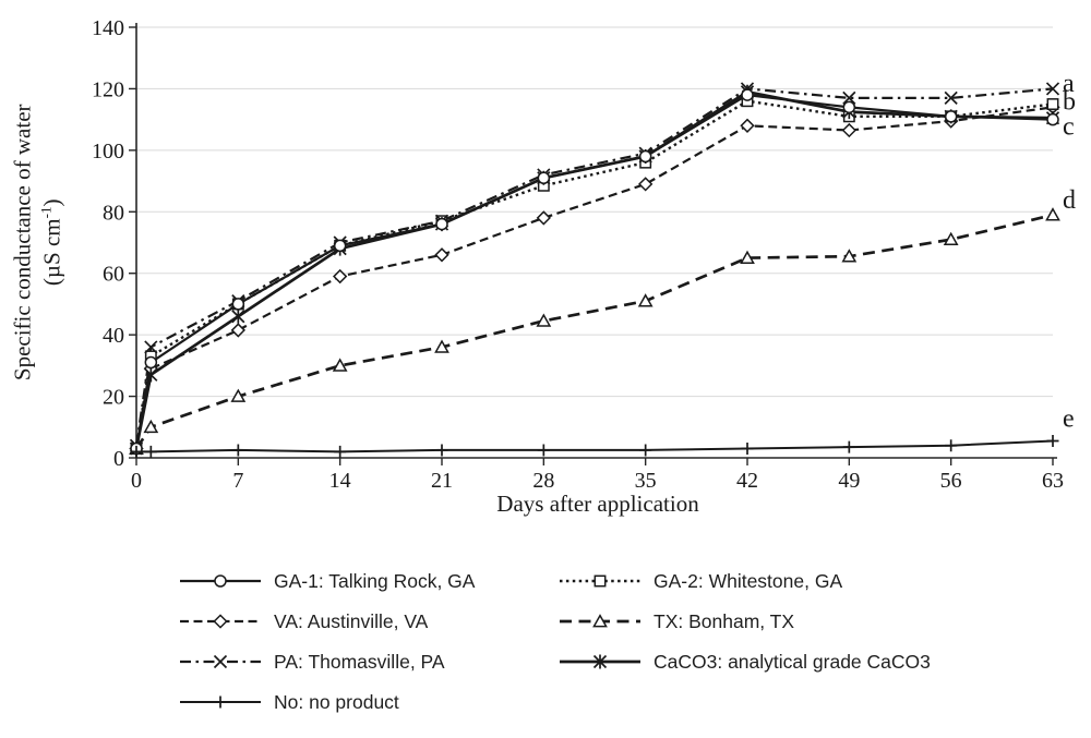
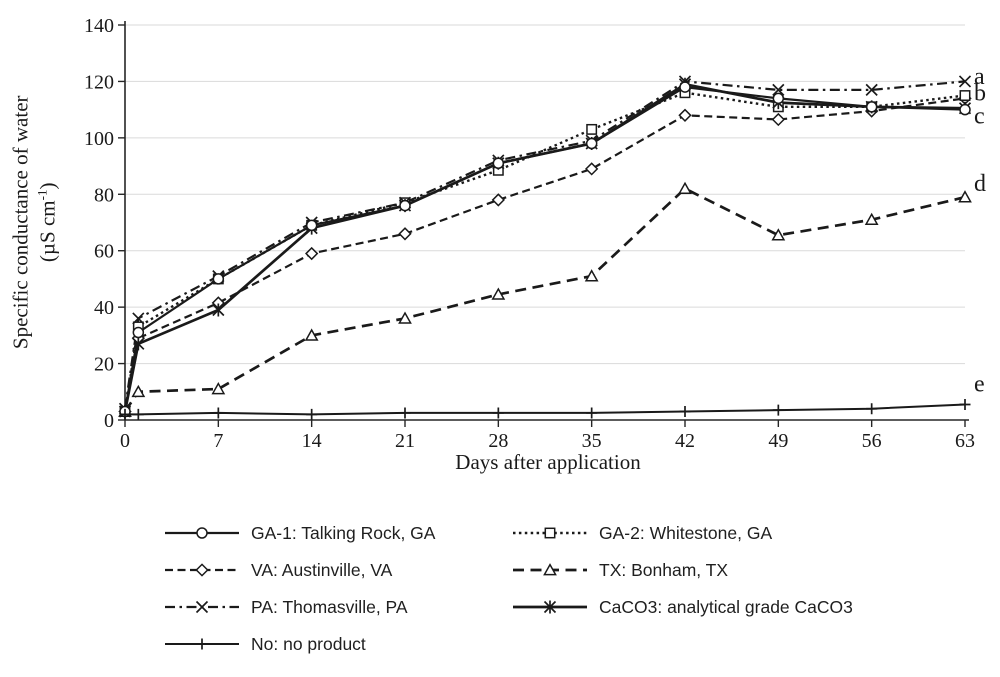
TX: Bonham, TX/7: 20 -> 11
CaCO3: analytical grade CaCO3/7: 46 -> 39
GA-2: Whitestone, GA/35: 96 -> 103
TX: Bonham, TX/42: 65 -> 82
